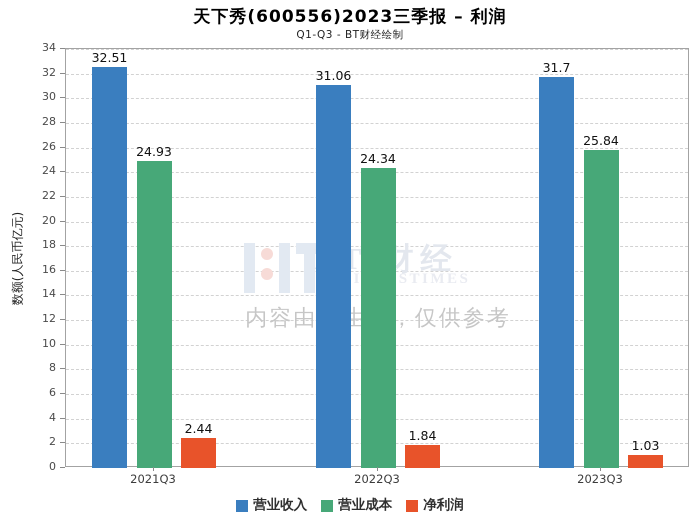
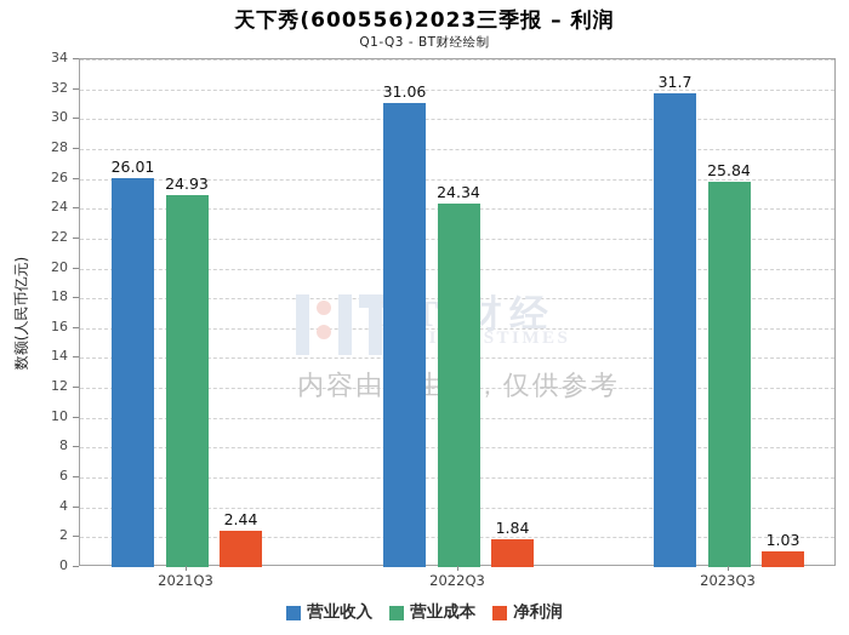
营业收入/2021Q3: 32.51 -> 26.01
